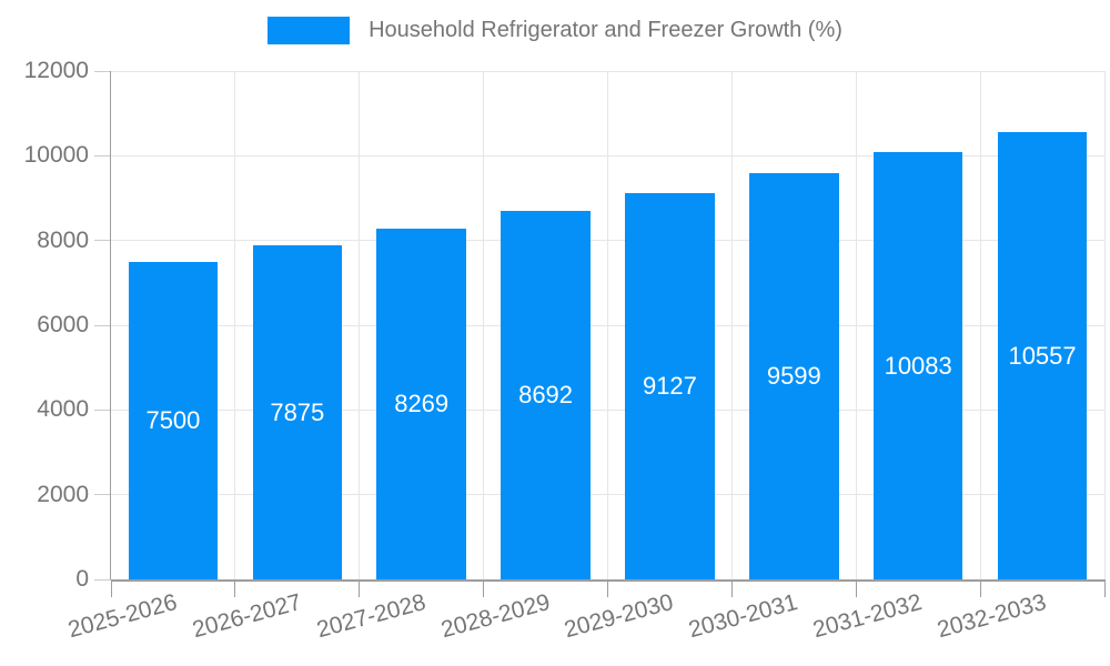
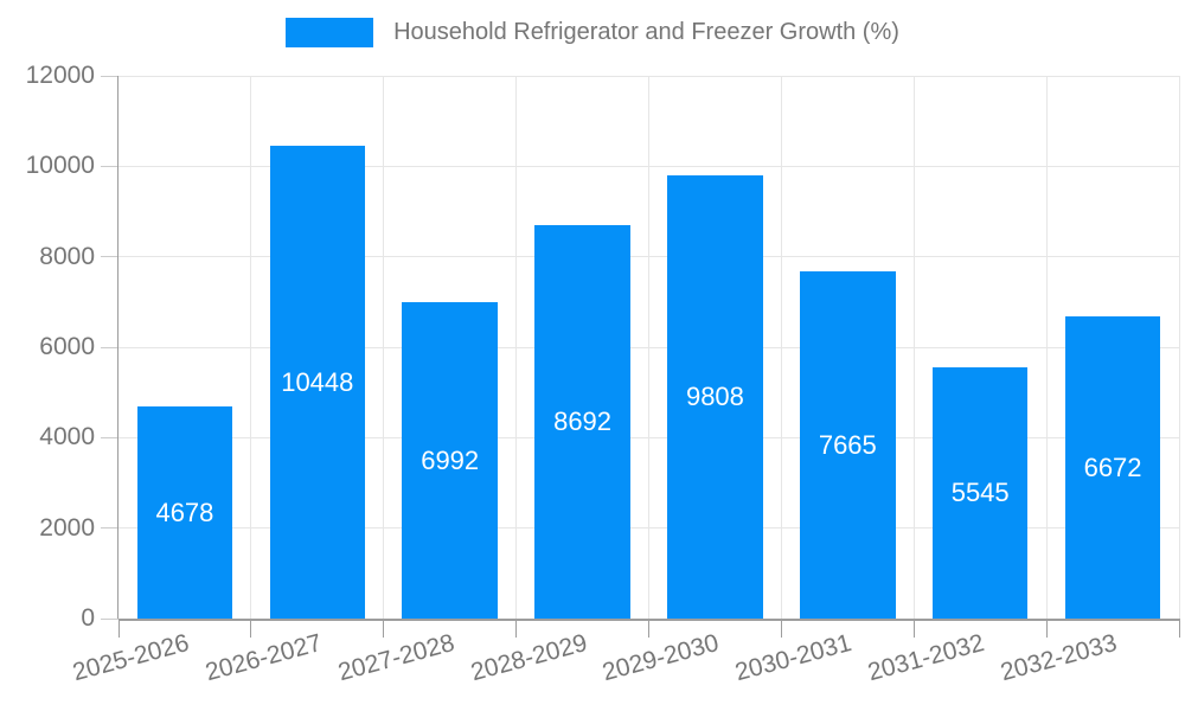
2025-2026: 7500 -> 4678
2026-2027: 7875 -> 10448
2027-2028: 8269 -> 6992
2029-2030: 9127 -> 9808
2030-2031: 9599 -> 7665
2031-2032: 10083 -> 5545
2032-2033: 10557 -> 6672
